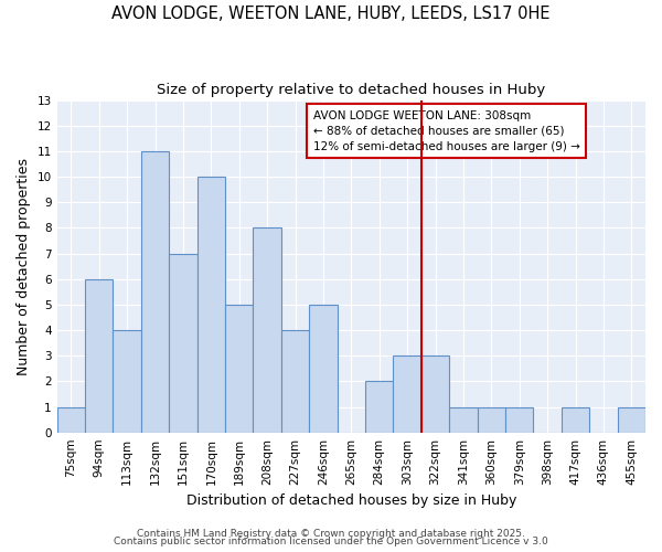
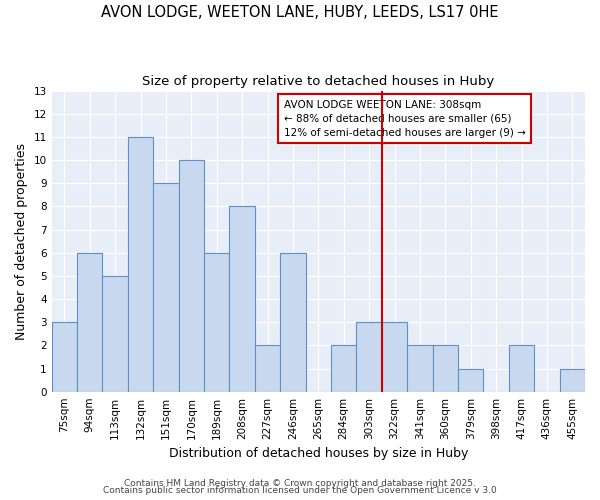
75sqm: 1 -> 3
113sqm: 4 -> 5
151sqm: 7 -> 9
189sqm: 5 -> 6
227sqm: 4 -> 2
246sqm: 5 -> 6
341sqm: 1 -> 2
360sqm: 1 -> 2
417sqm: 1 -> 2
